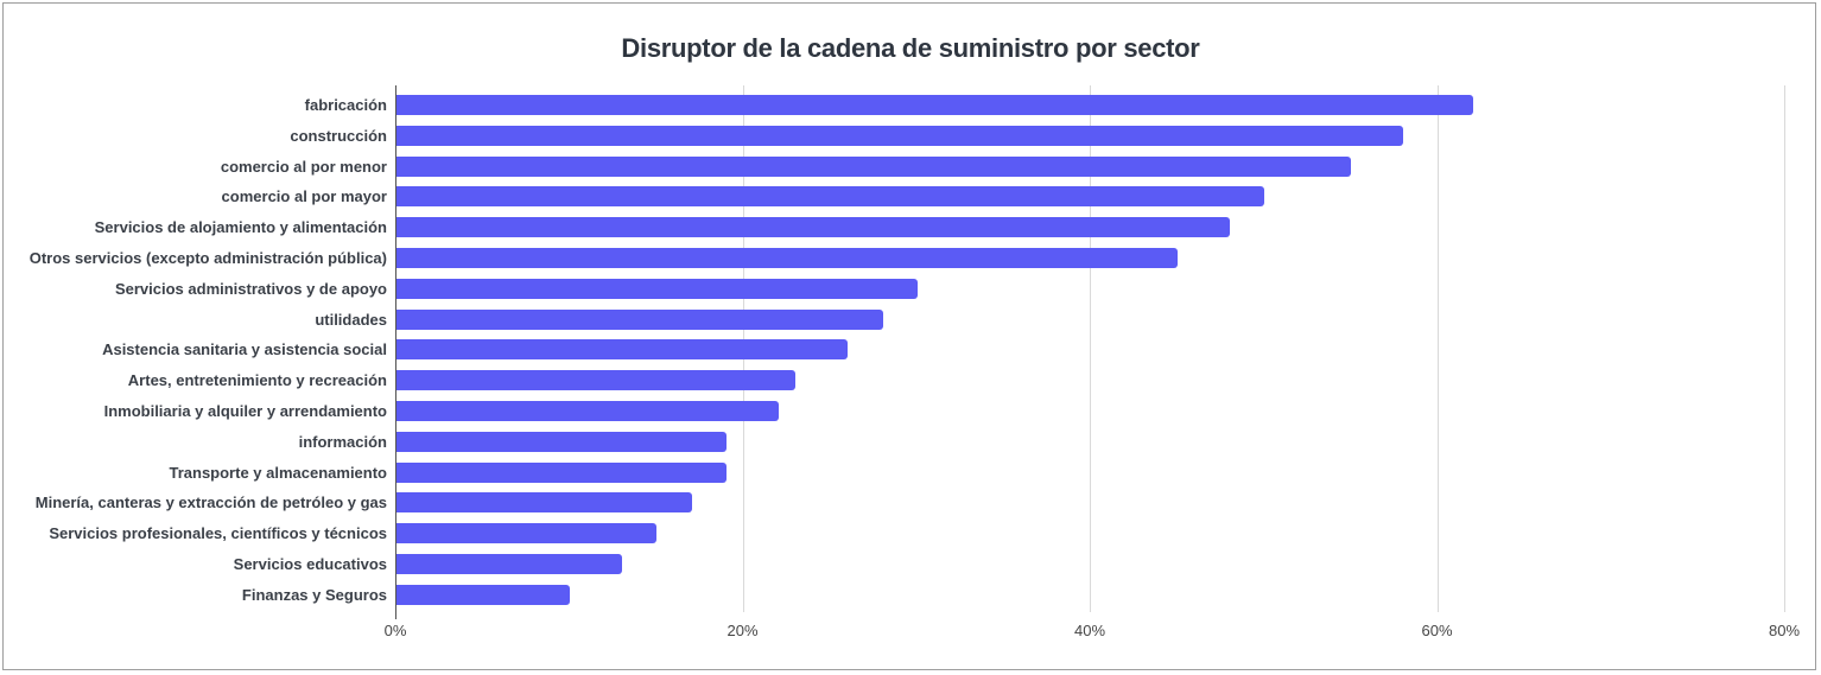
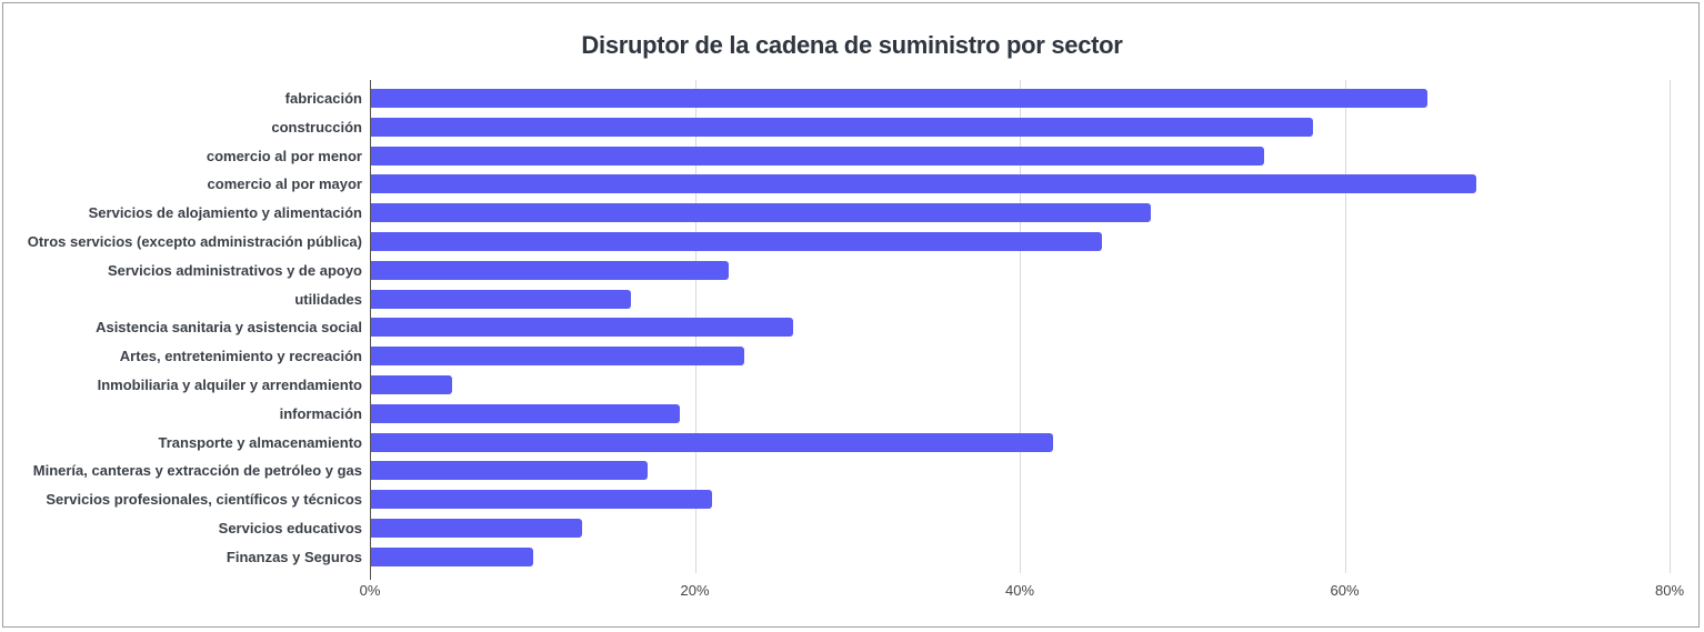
fabricación: 62% -> 65%
comercio al por mayor: 50% -> 68%
Servicios administrativos y de apoyo: 30% -> 22%
utilidades: 28% -> 16%
Inmobiliaria y alquiler y arrendamiento: 22% -> 5%
Transporte y almacenamiento: 19% -> 42%
Servicios profesionales, científicos y técnicos: 15% -> 21%
